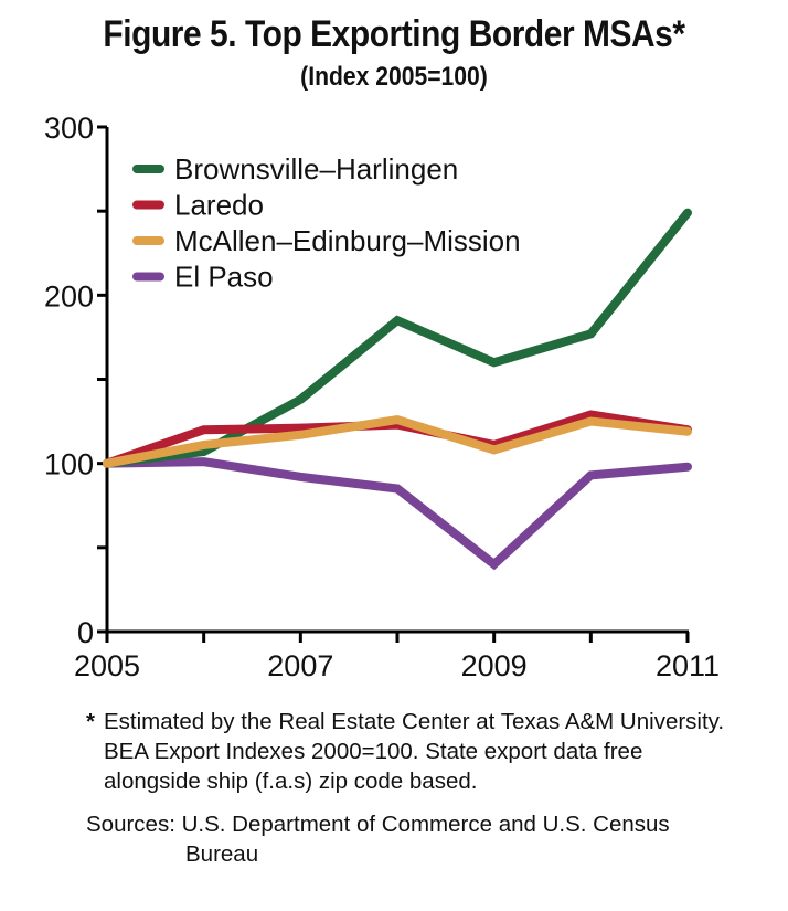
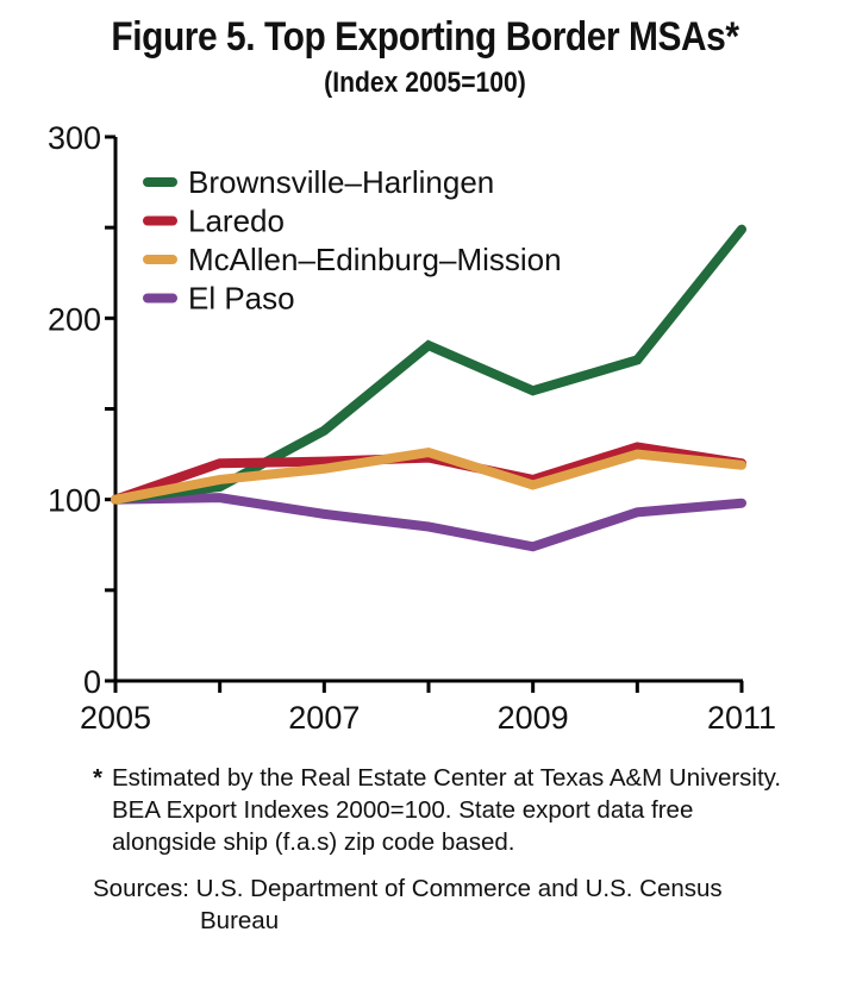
El Paso/2009: 40 -> 74
